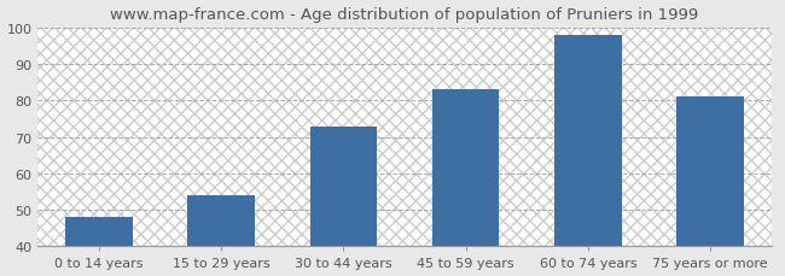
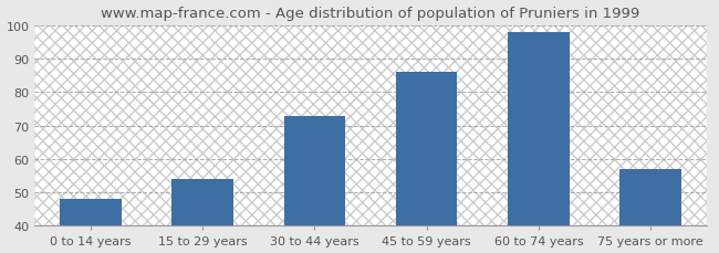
45 to 59 years: 83 -> 86
75 years or more: 81 -> 57
